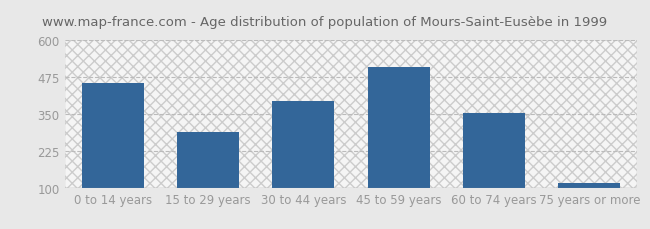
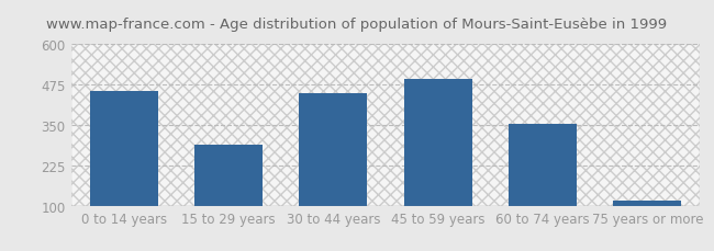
30 to 44 years: 395 -> 450
45 to 59 years: 510 -> 493
